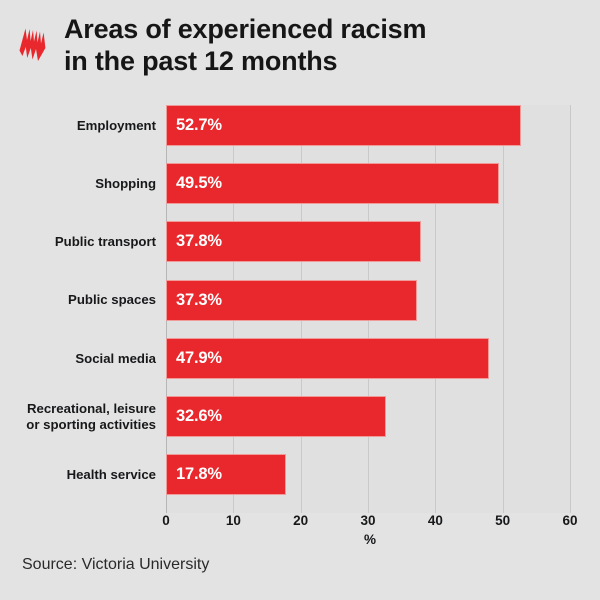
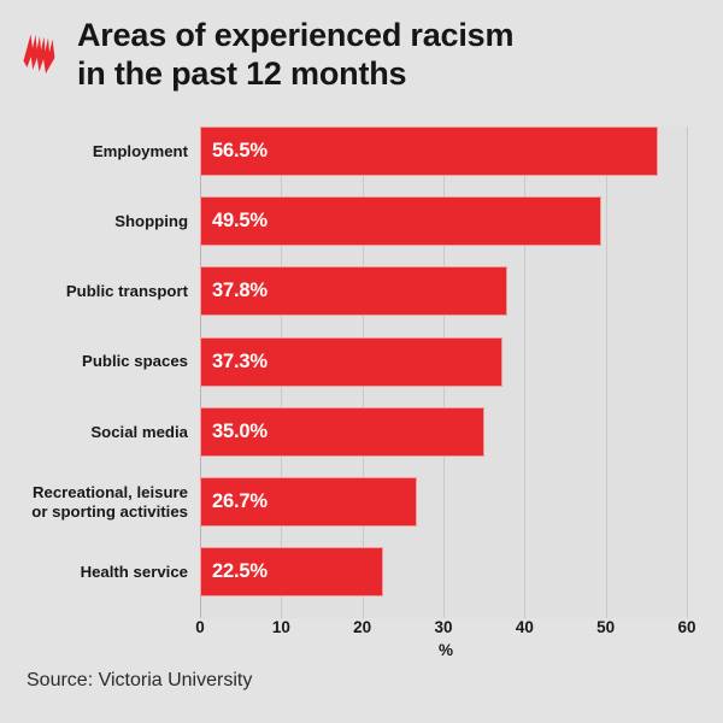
Employment: 52.7% -> 56.5%
Social media: 47.9% -> 35.0%
Recreational, leisure or sporting activities: 32.6% -> 26.7%
Health service: 17.8% -> 22.5%
